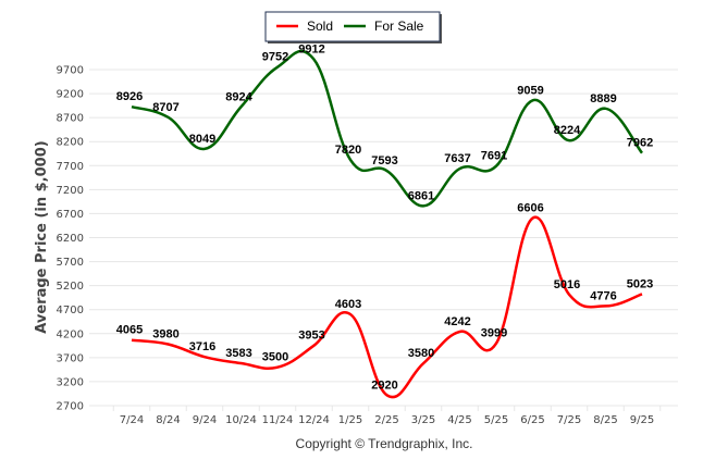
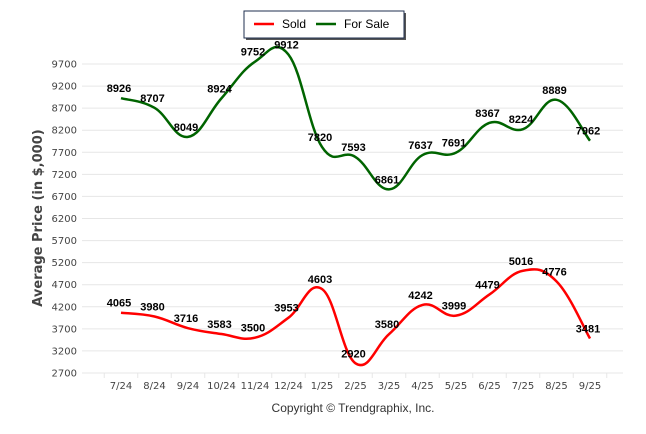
Sold/6/25: 6606 -> 4479
For Sale/6/25: 9059 -> 8367
Sold/9/25: 5023 -> 3481
